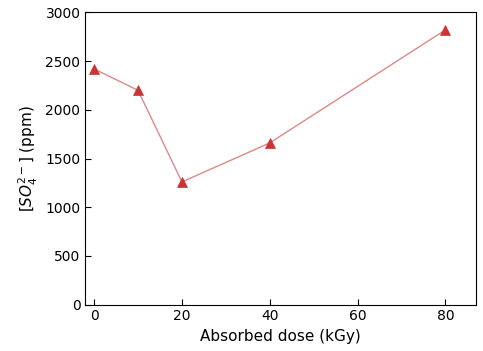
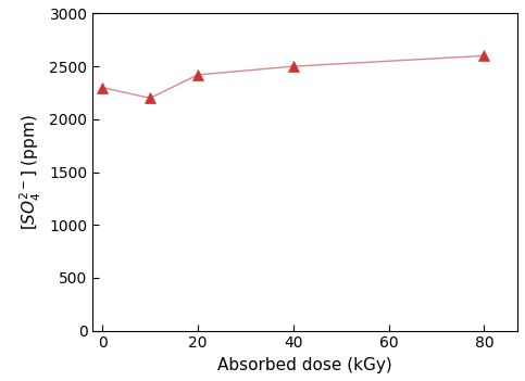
0: 2420 -> 2300
20: 1260 -> 2420
40: 1660 -> 2500
80: 2820 -> 2600
